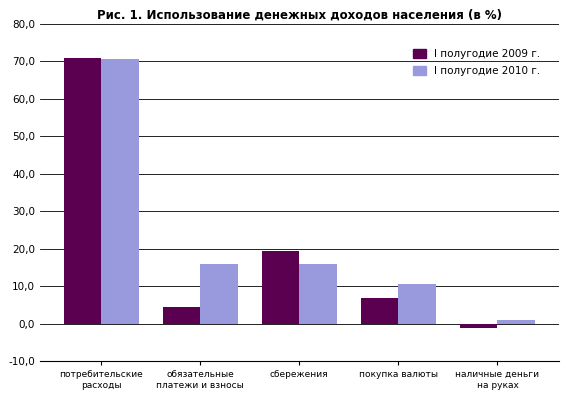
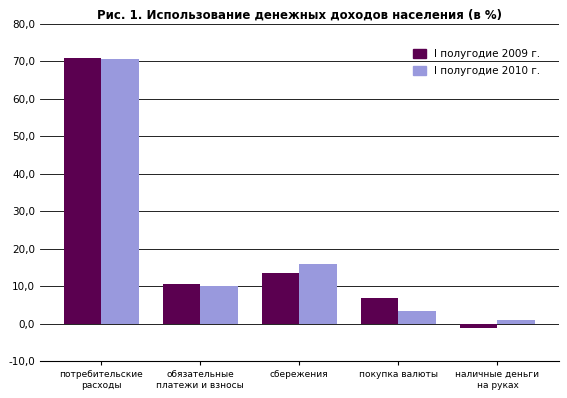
I полугодие 2009 г./обязательные платежи и взносы: 4,5 -> 10,5
I полугодие 2010 г./обязательные платежи и взносы: 16,0 -> 10,0
I полугодие 2009 г./сбережения: 19,5 -> 13,5
I полугодие 2010 г./покупка валюты: 10,5 -> 3,5
